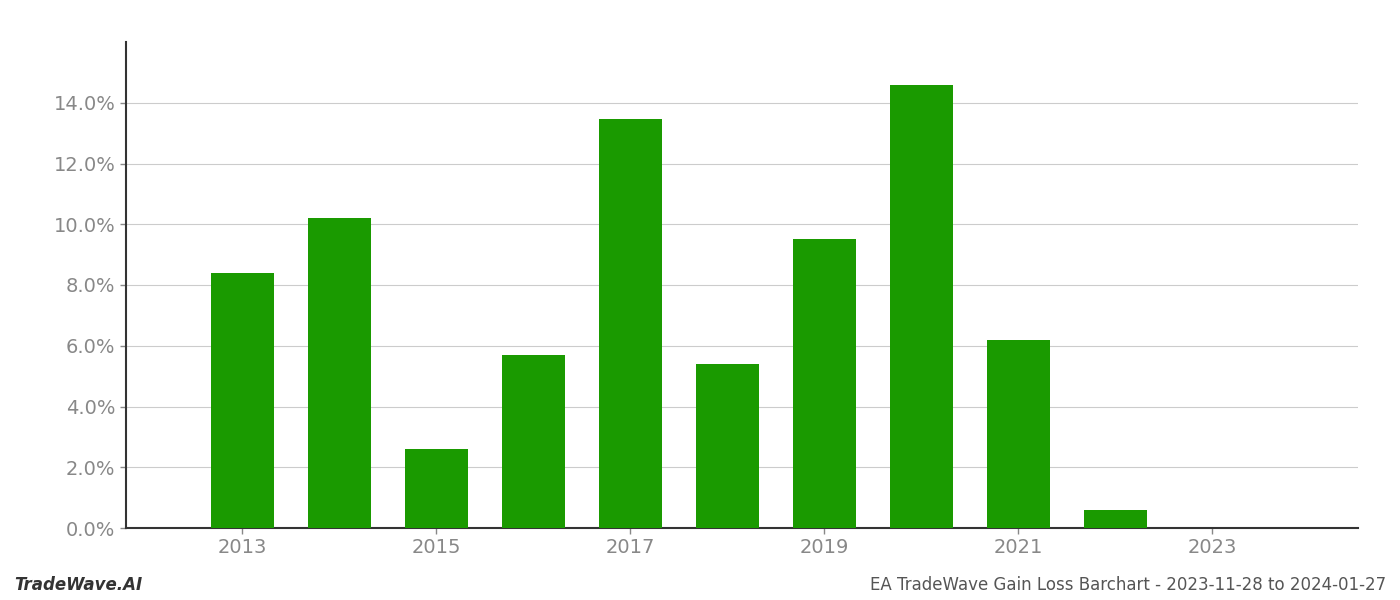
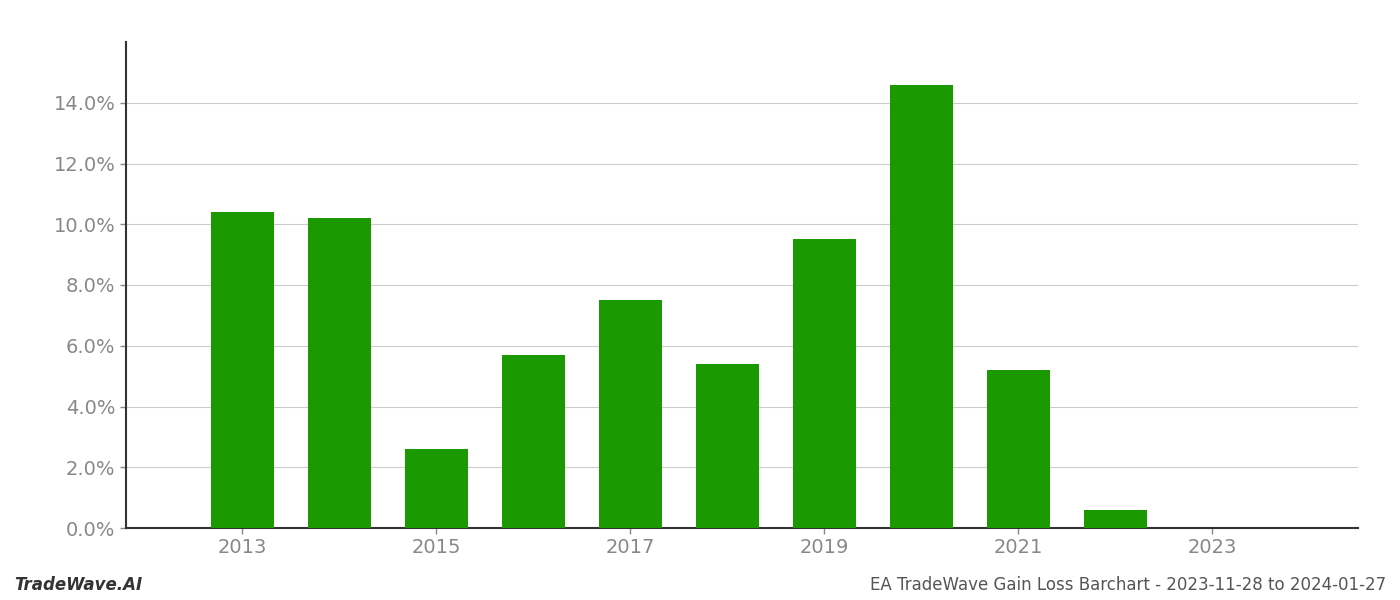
2013: 8.40% -> 10.40%
2017: 13.45% -> 7.50%
2021: 6.20% -> 5.20%
